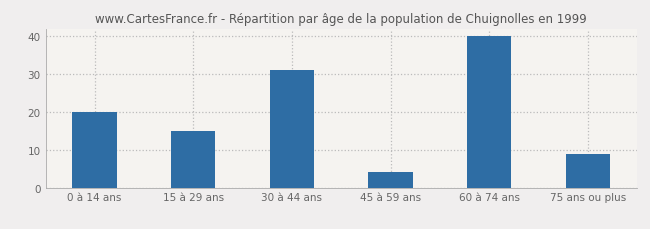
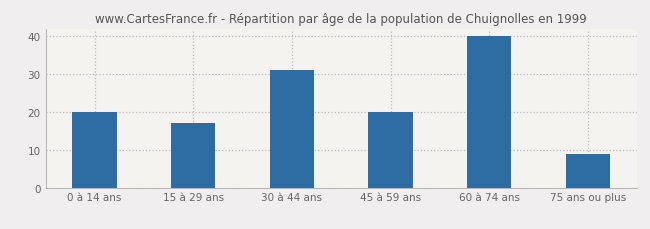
15 à 29 ans: 15 -> 17
45 à 59 ans: 4 -> 20
